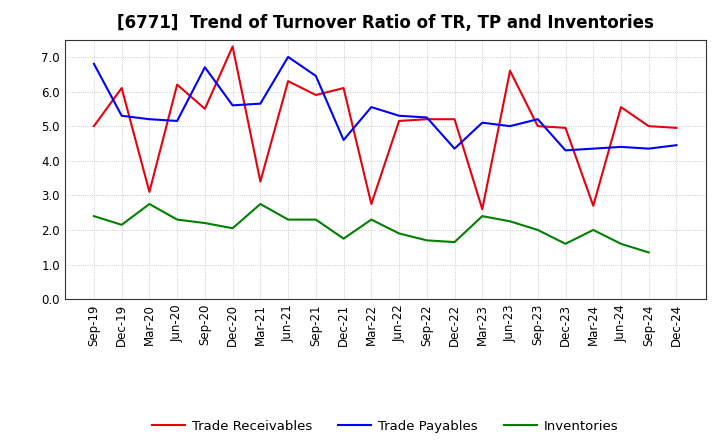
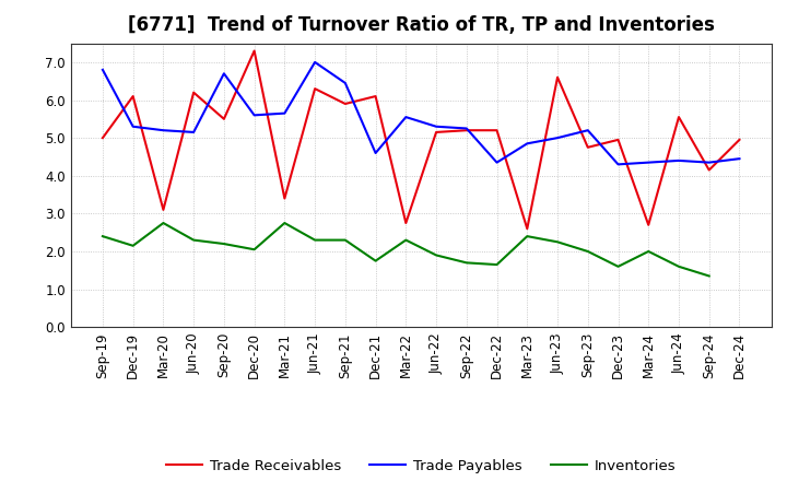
Trade Payables/Mar-23: 5.10 -> 4.85
Trade Receivables/Sep-23: 5.00 -> 4.75
Trade Receivables/Sep-24: 5.00 -> 4.15
